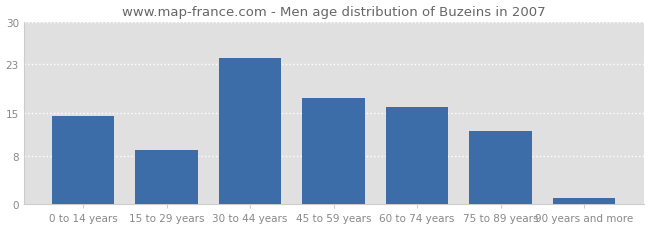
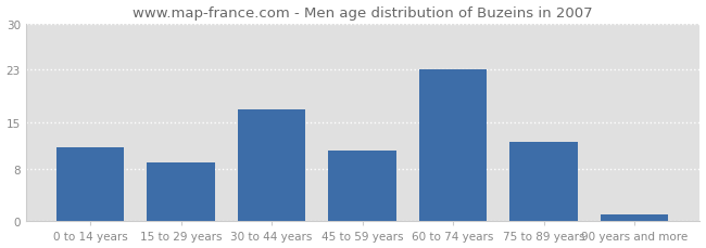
0 to 14 years: 14.5 -> 11.2
30 to 44 years: 24.0 -> 17.0
45 to 59 years: 17.5 -> 10.8
60 to 74 years: 16.0 -> 23.0
